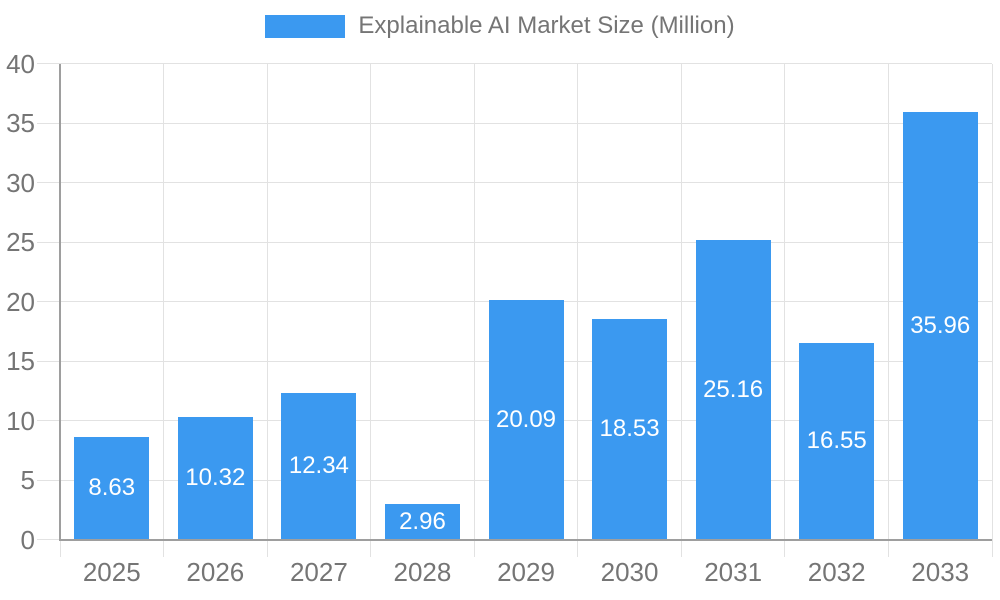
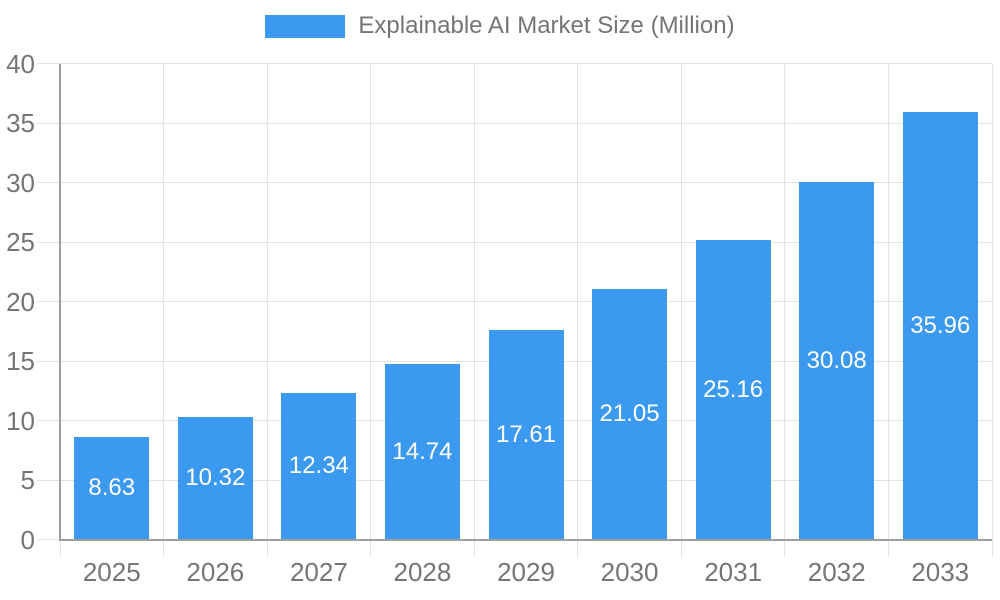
2028: 2.96 -> 14.74
2029: 20.09 -> 17.61
2030: 18.53 -> 21.05
2032: 16.55 -> 30.08
